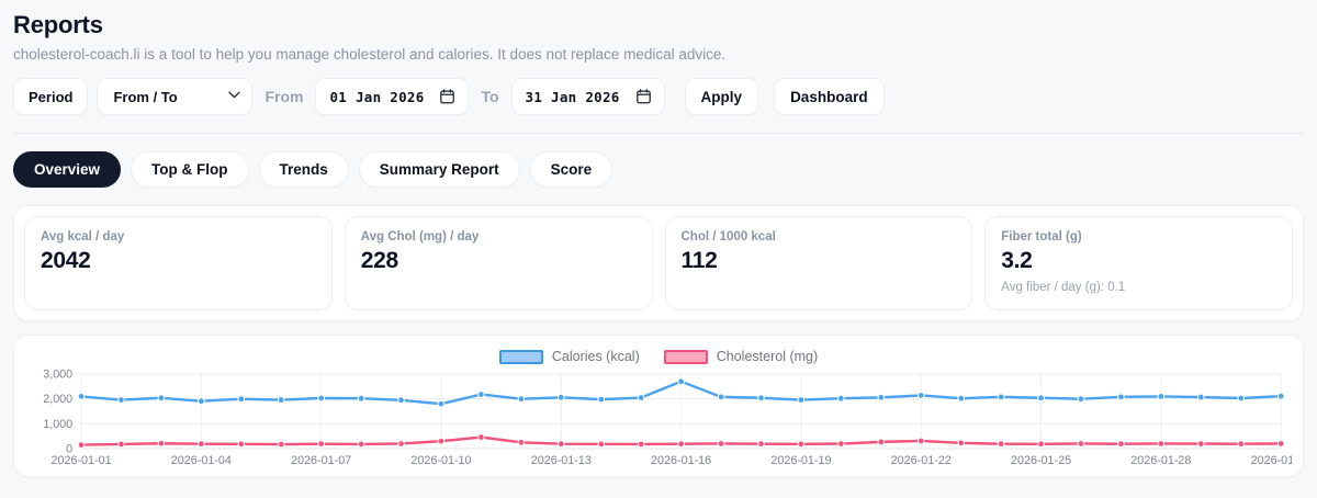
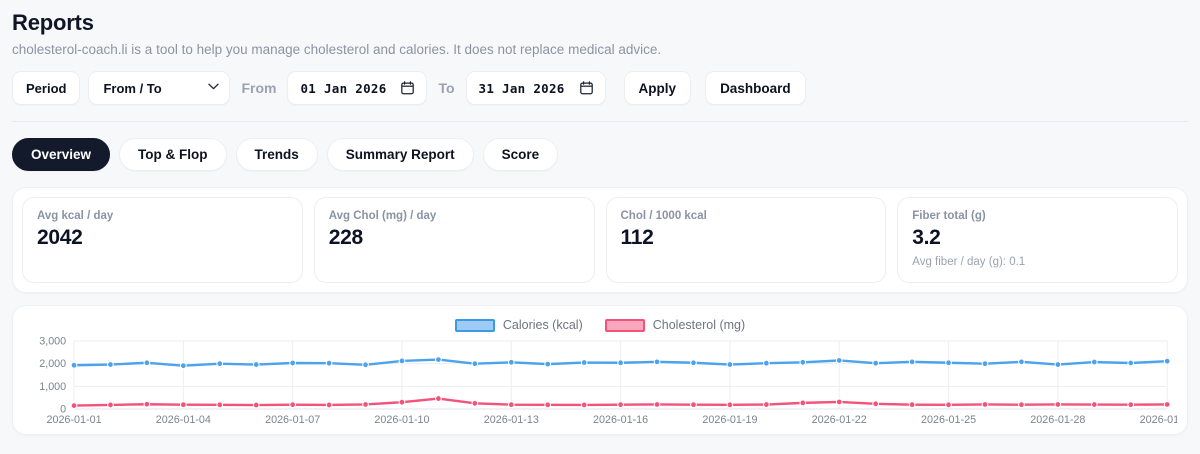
Calories (kcal)/2026-01-01: 2100 -> 1900
Calories (kcal)/2026-01-10: 1800 -> 2100
Calories (kcal)/2026-01-16: 2700 -> 2000
Calories (kcal)/2026-01-28: 2100 -> 2000
